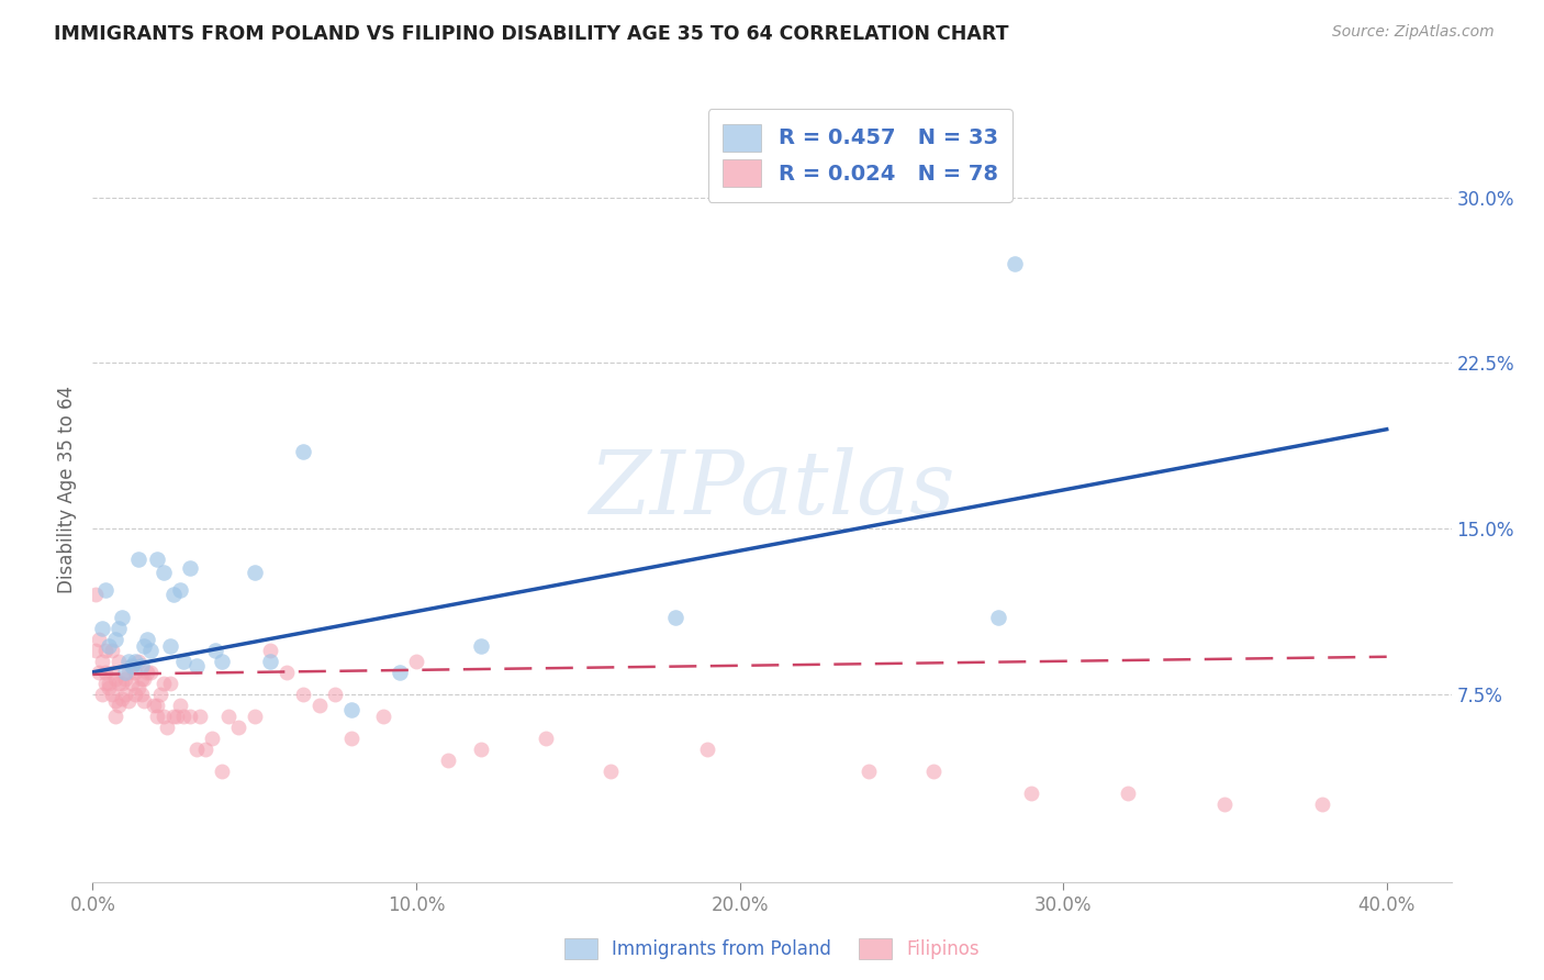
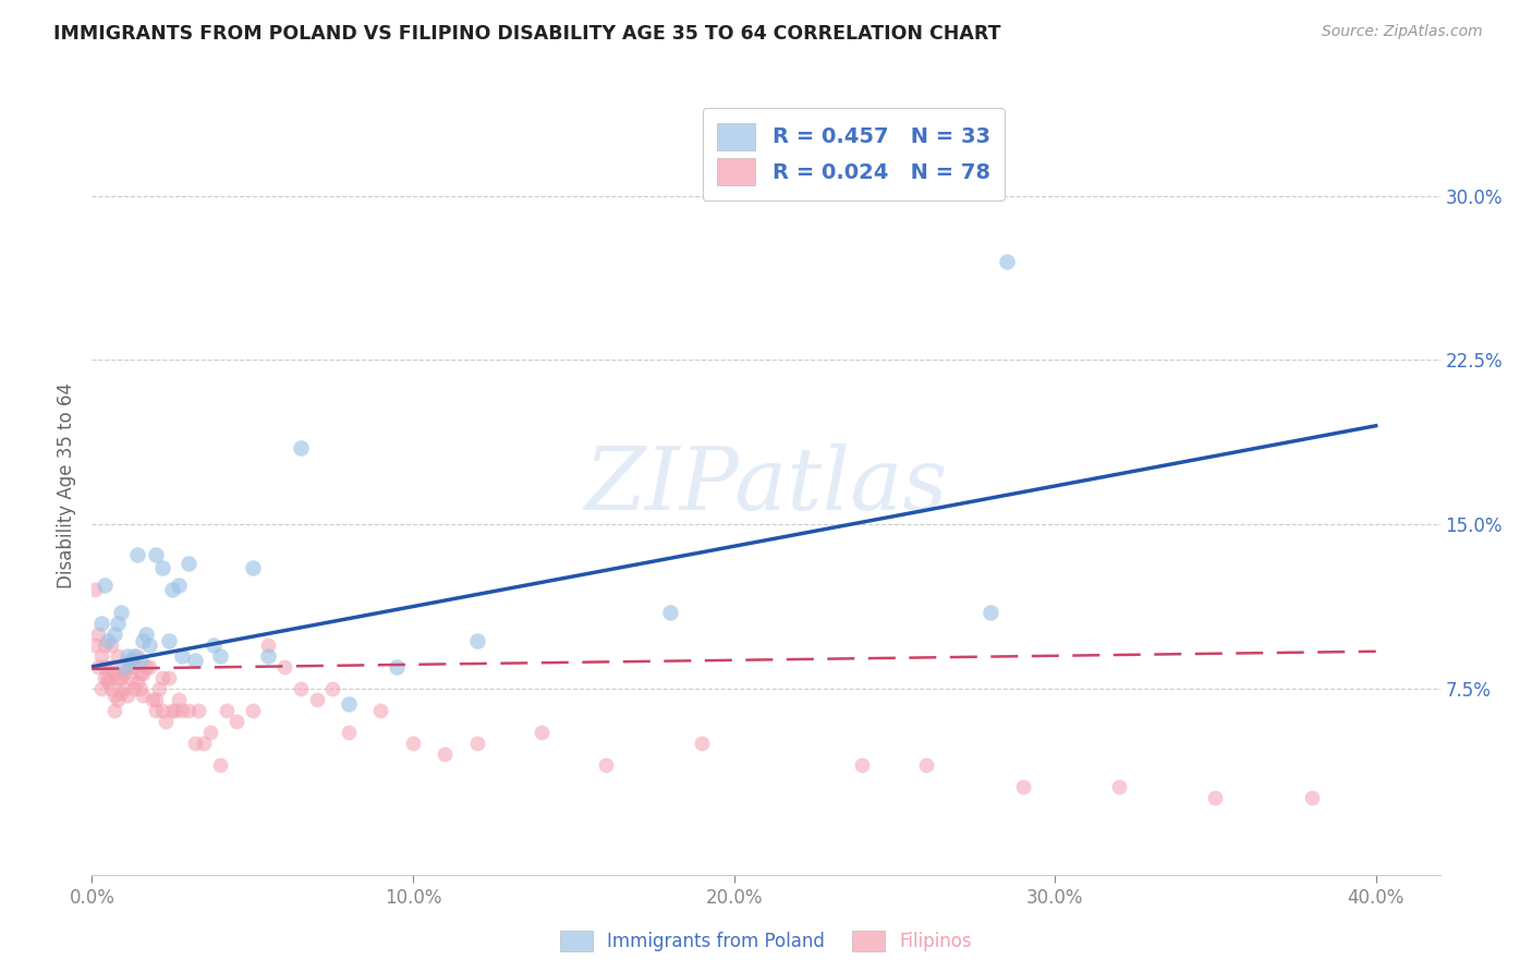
Filipinos/10.0%: 9.0% -> 5.0%
